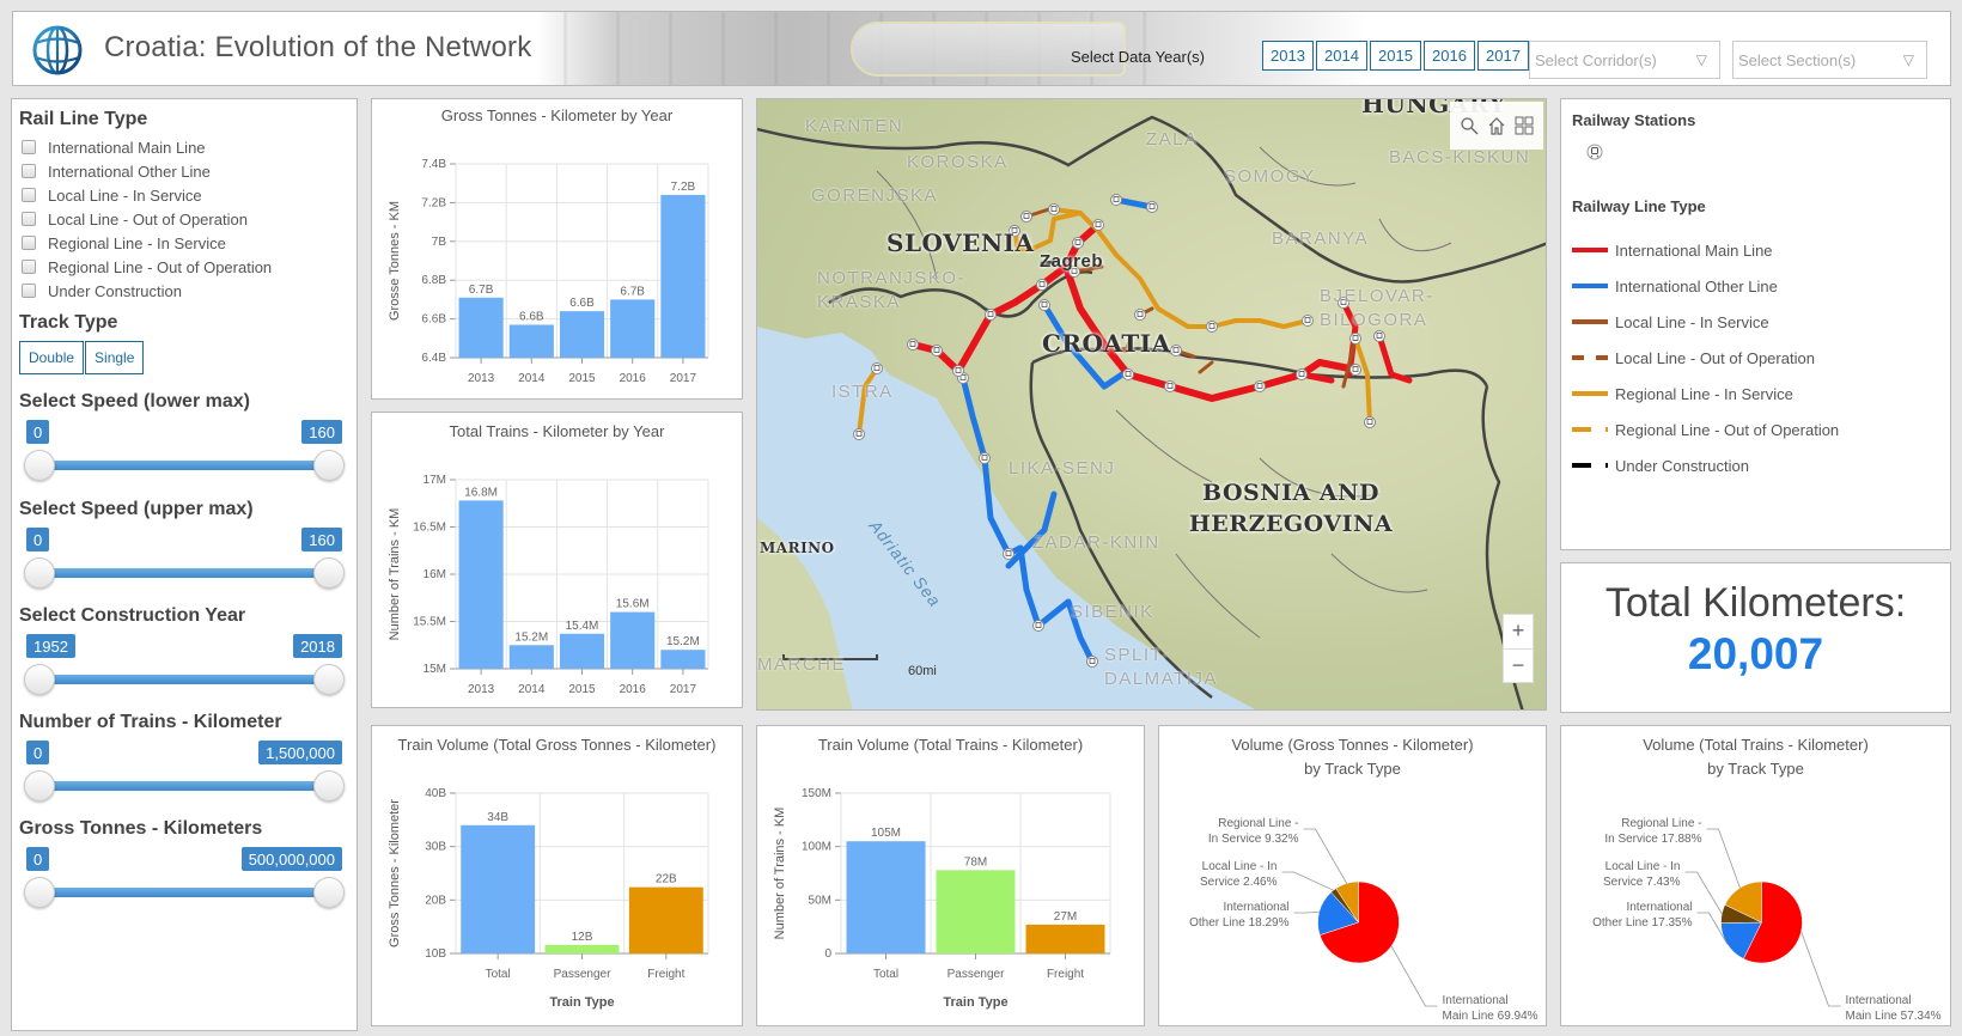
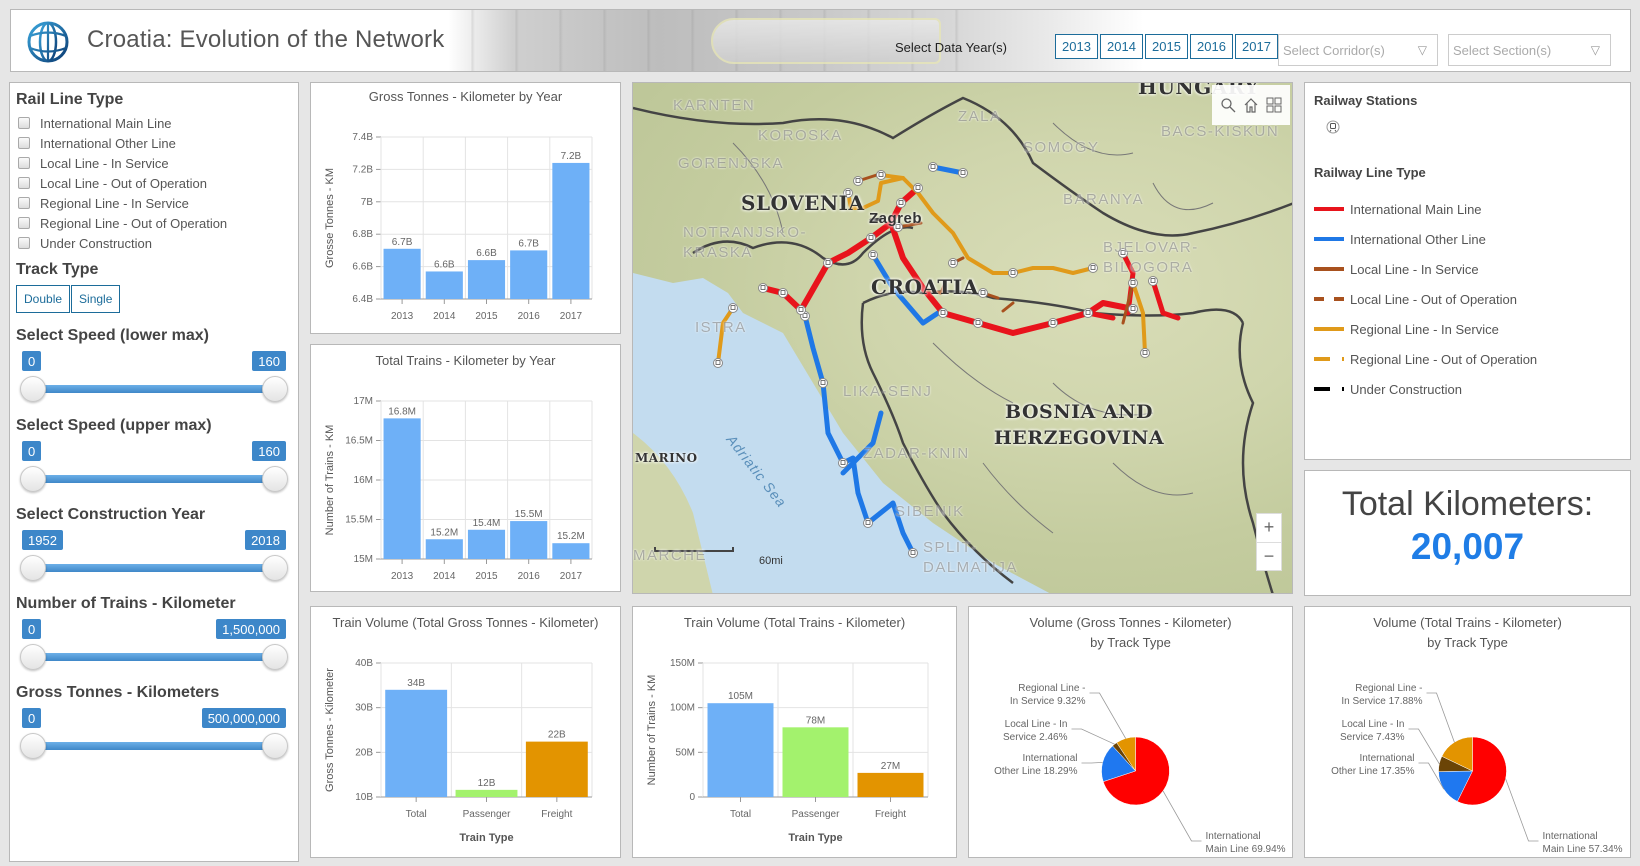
Total Trains - Kilometer by Year/2016: 15.6M -> 15.5M
